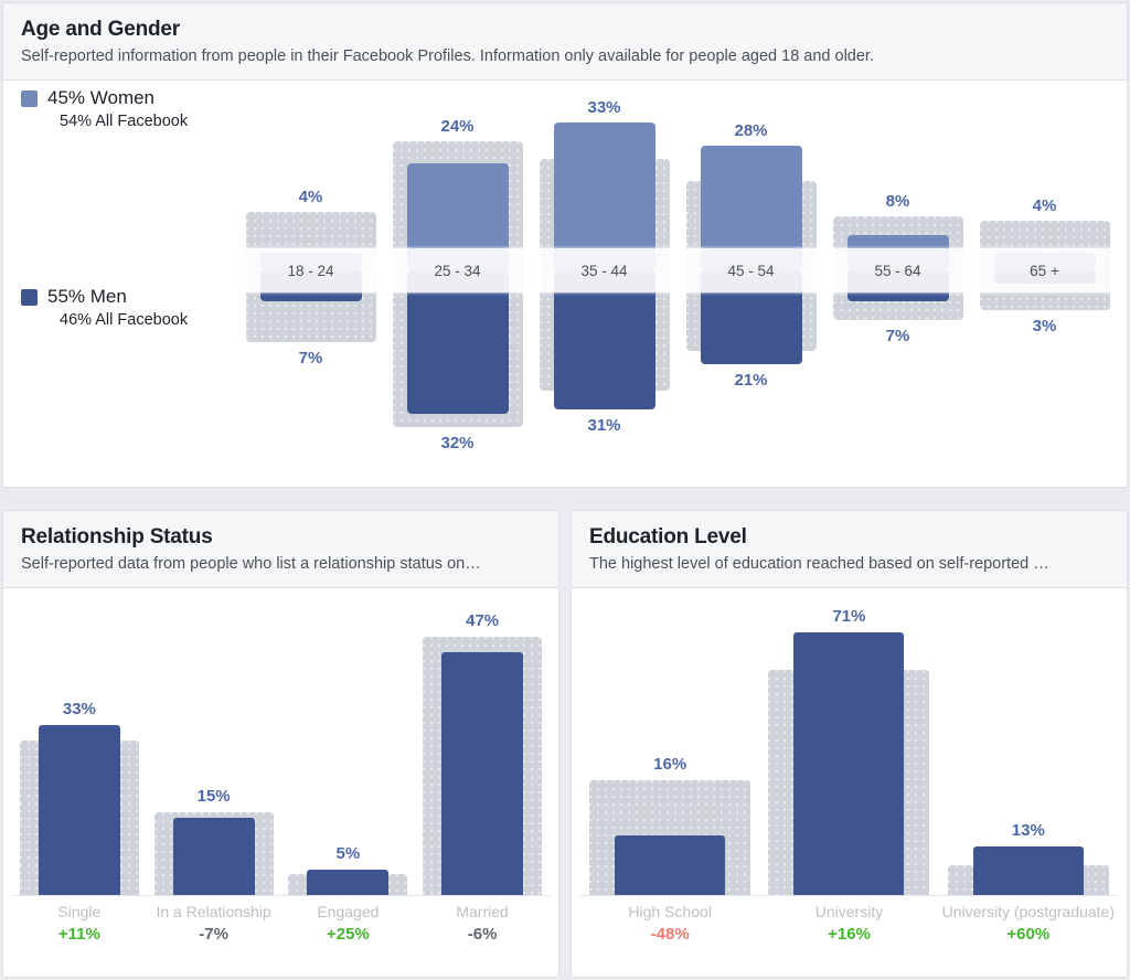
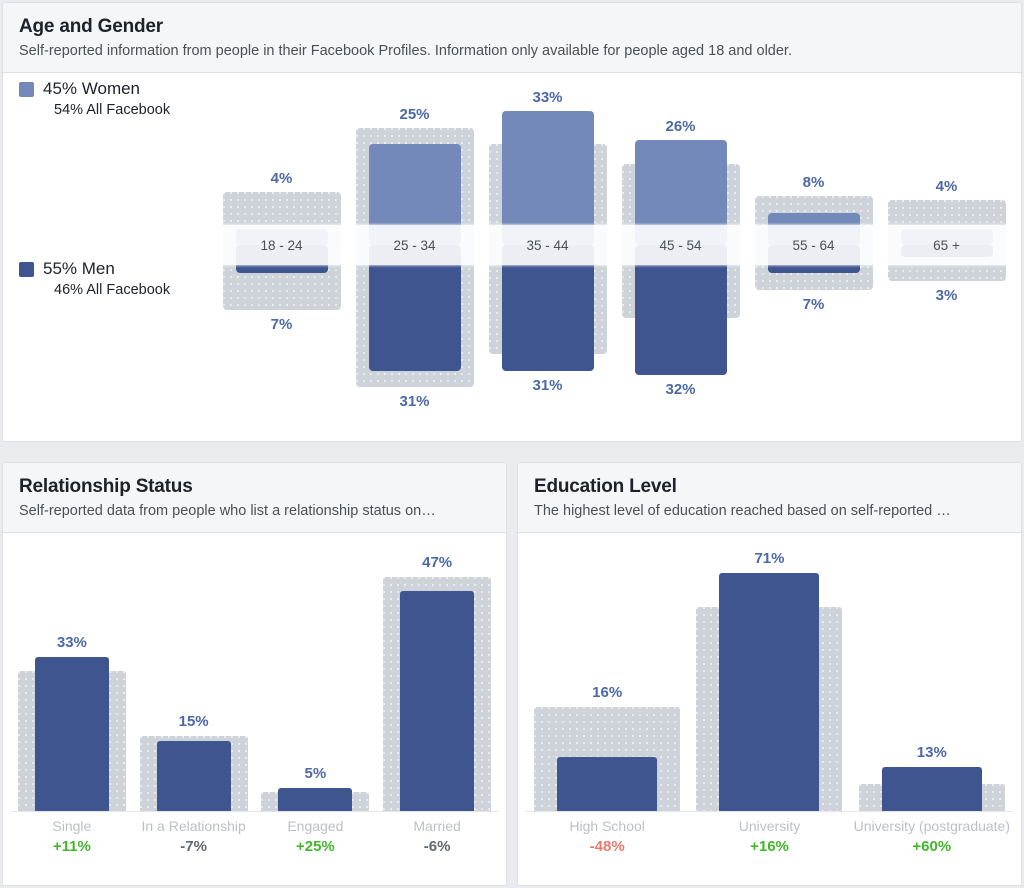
Age and Gender/45% Women/25 - 34: 24% -> 25%
Age and Gender/55% Men/25 - 34: 32% -> 31%
Age and Gender/45% Women/45 - 54: 28% -> 26%
Age and Gender/55% Men/45 - 54: 21% -> 32%
